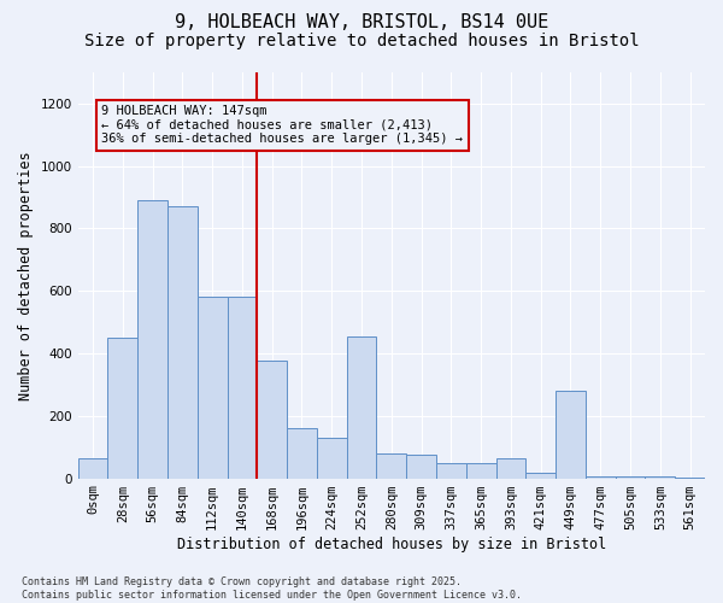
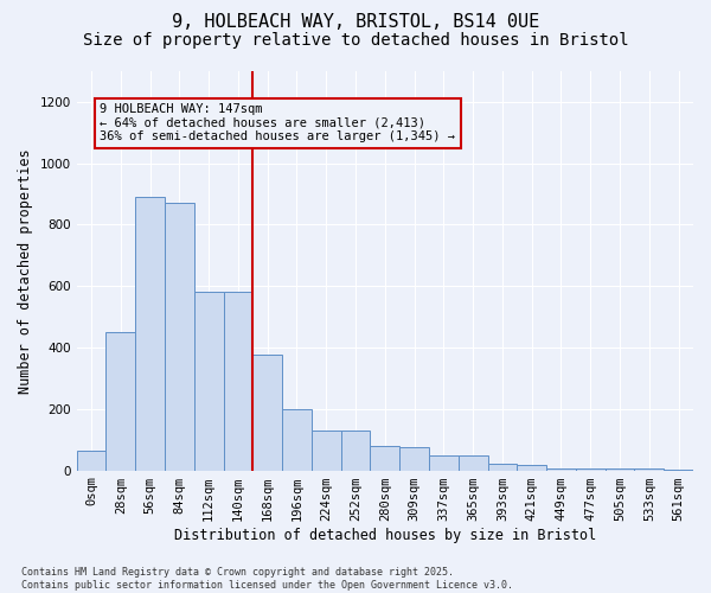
196sqm: 160 -> 200
252sqm: 455 -> 130
393sqm: 65 -> 20
449sqm: 280 -> 8
